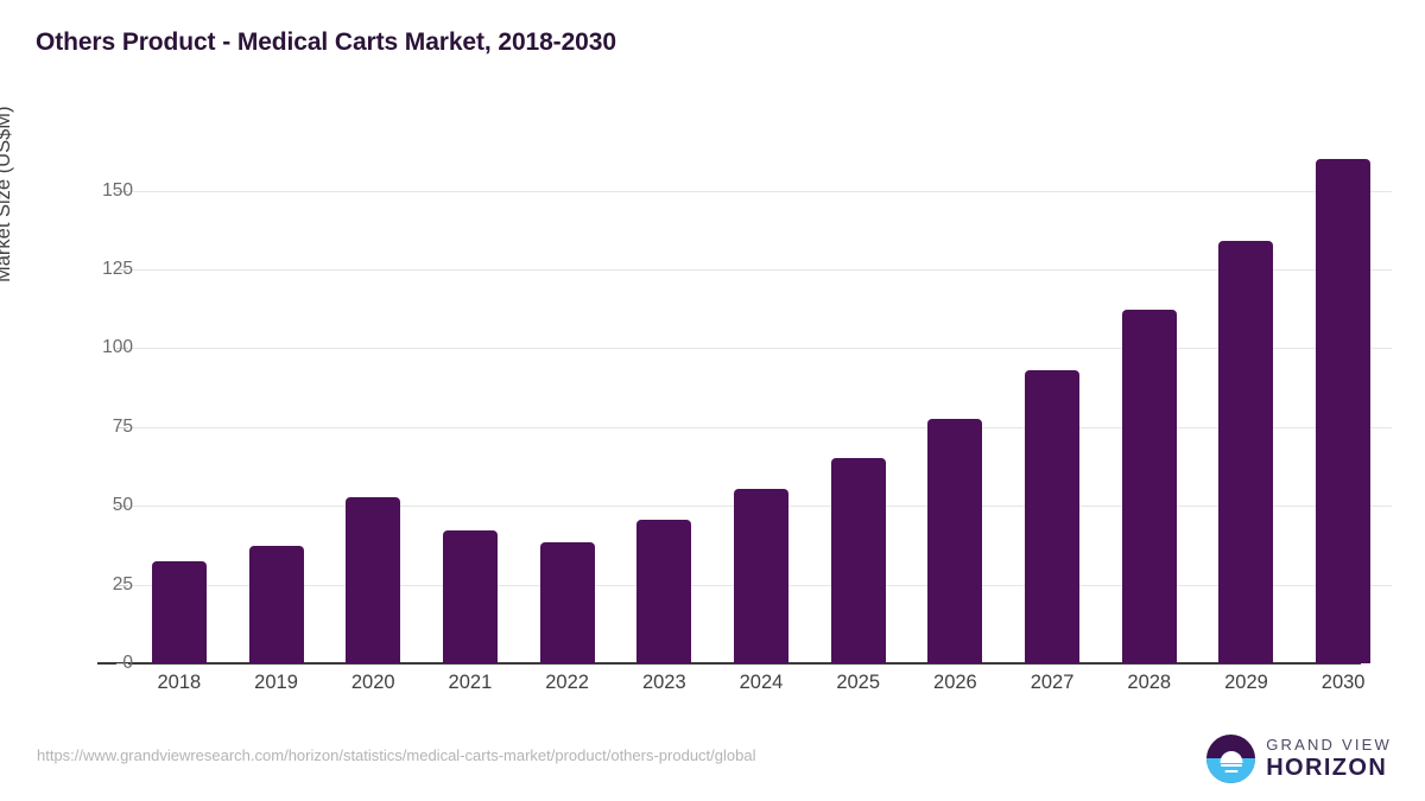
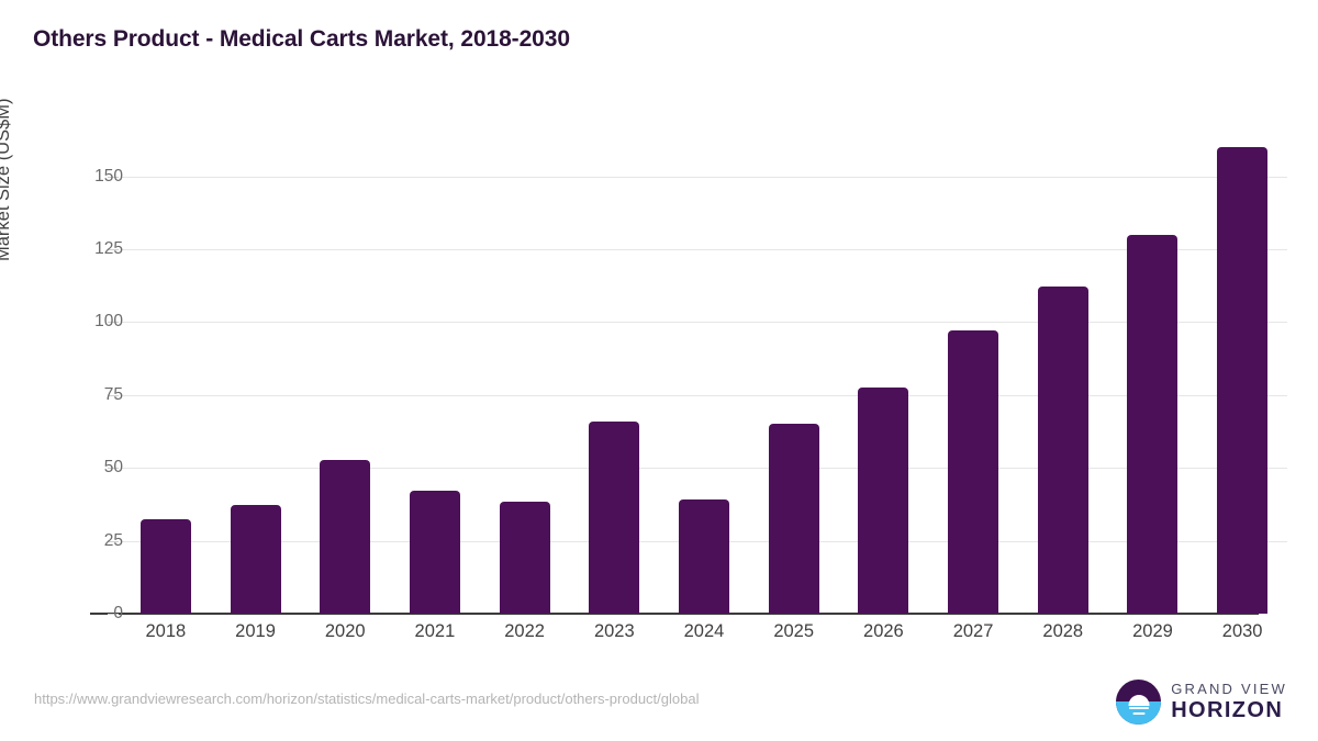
2023: 46 -> 66
2024: 55 -> 39
2027: 93 -> 97
2029: 134 -> 130
